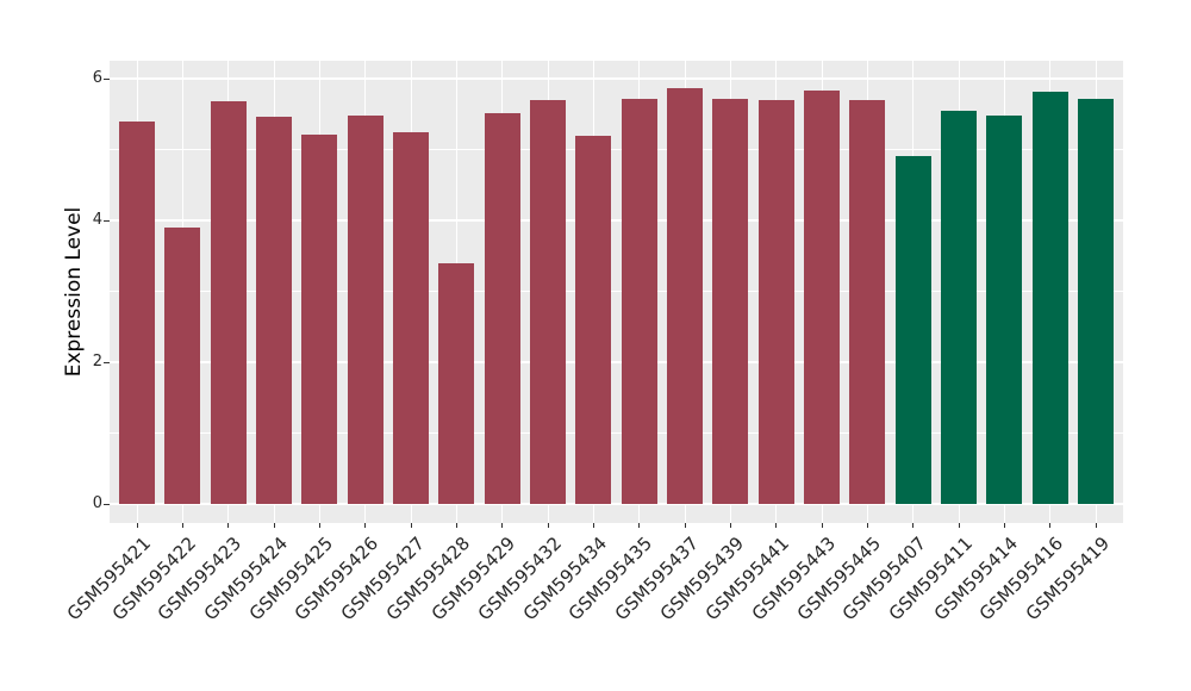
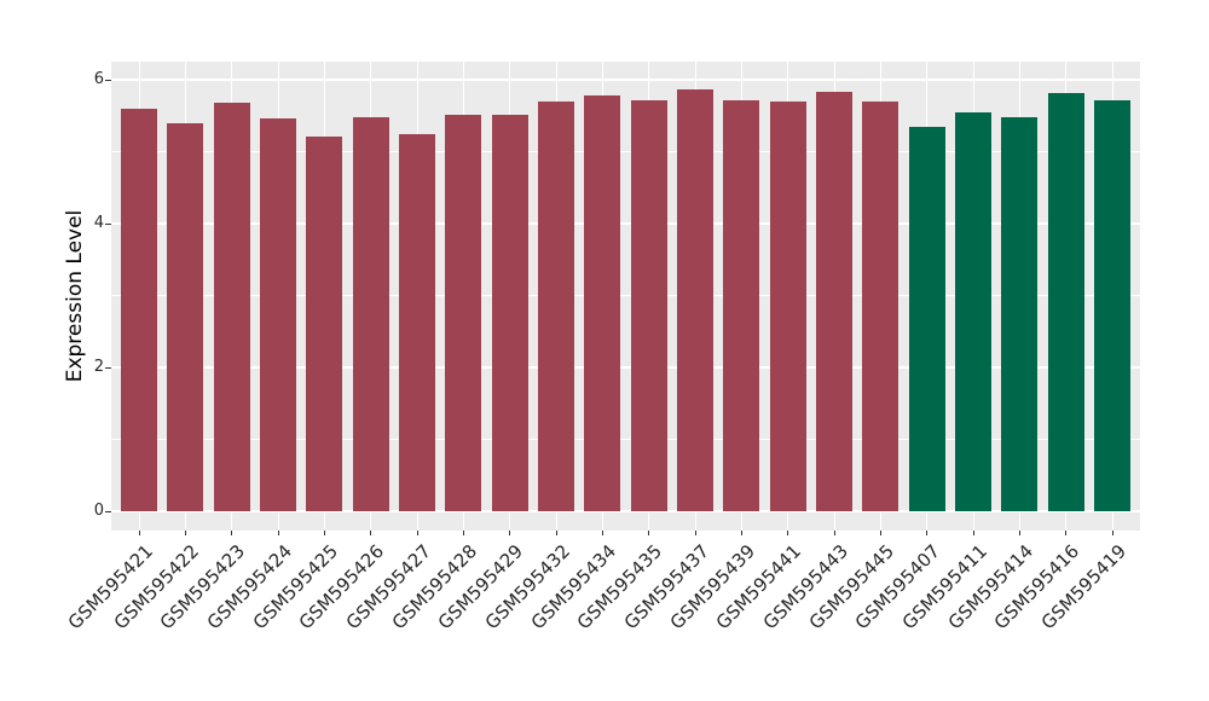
GSM595421: 5.4 -> 5.6
GSM595422: 3.9 -> 5.4
GSM595428: 3.4 -> 5.5
GSM595434: 5.2 -> 5.8
GSM595407: 4.9 -> 5.3
